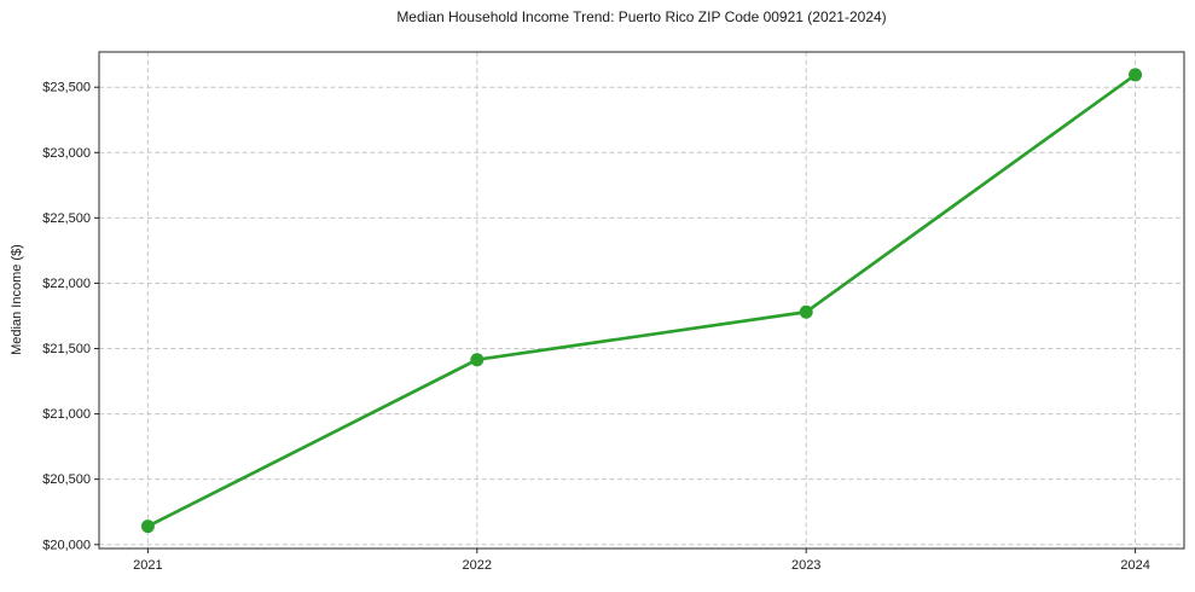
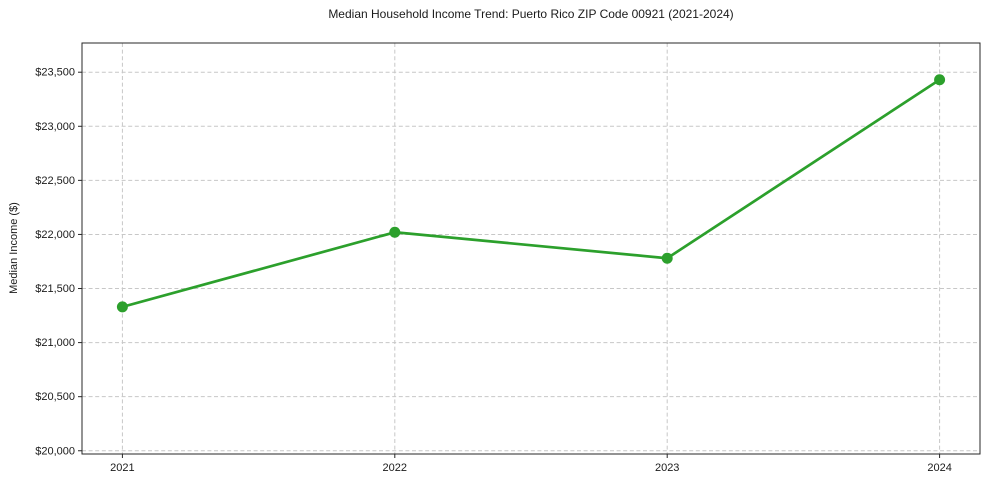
2021: $20140 -> $21330
2022: $21420 -> $22020
2024: $23600 -> $23430
